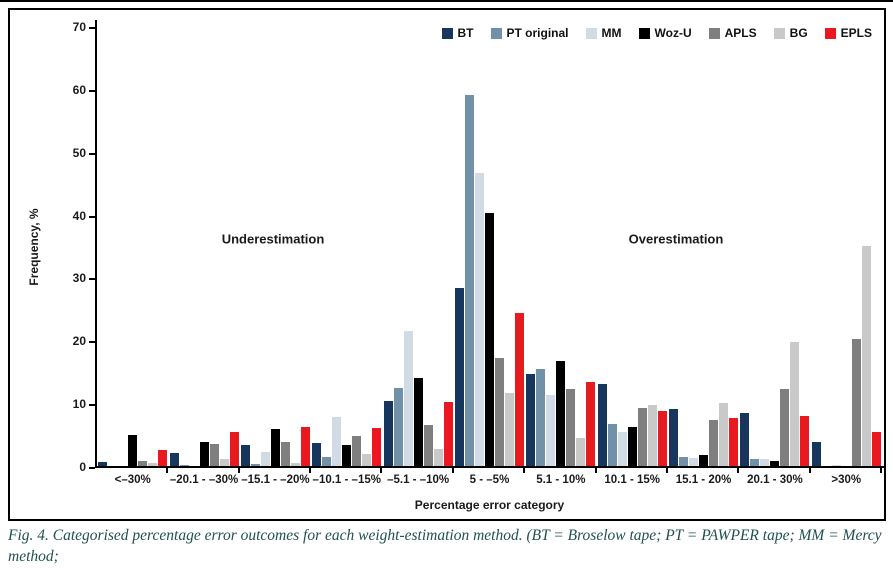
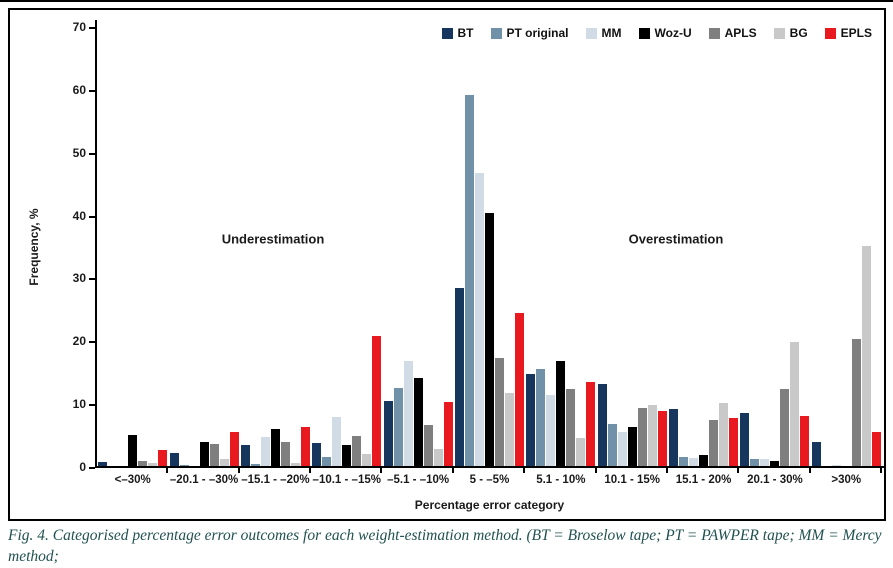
MM/–15.1 - –20%: 3 -> 5
EPLS/–10.1 - –15%: 6 -> 21
MM/–5.1 - –10%: 22 -> 17
